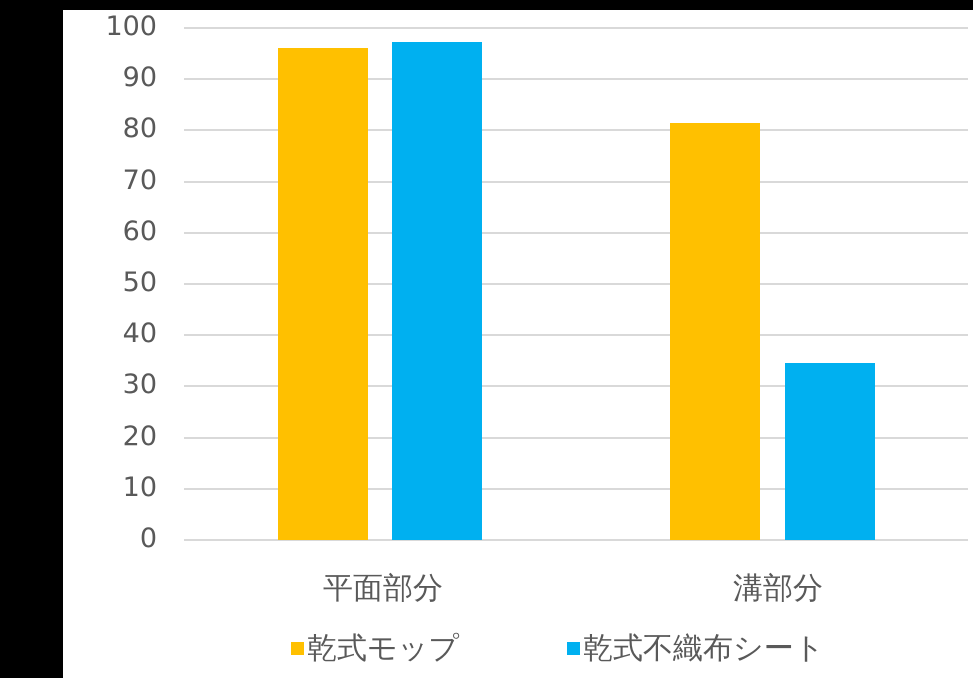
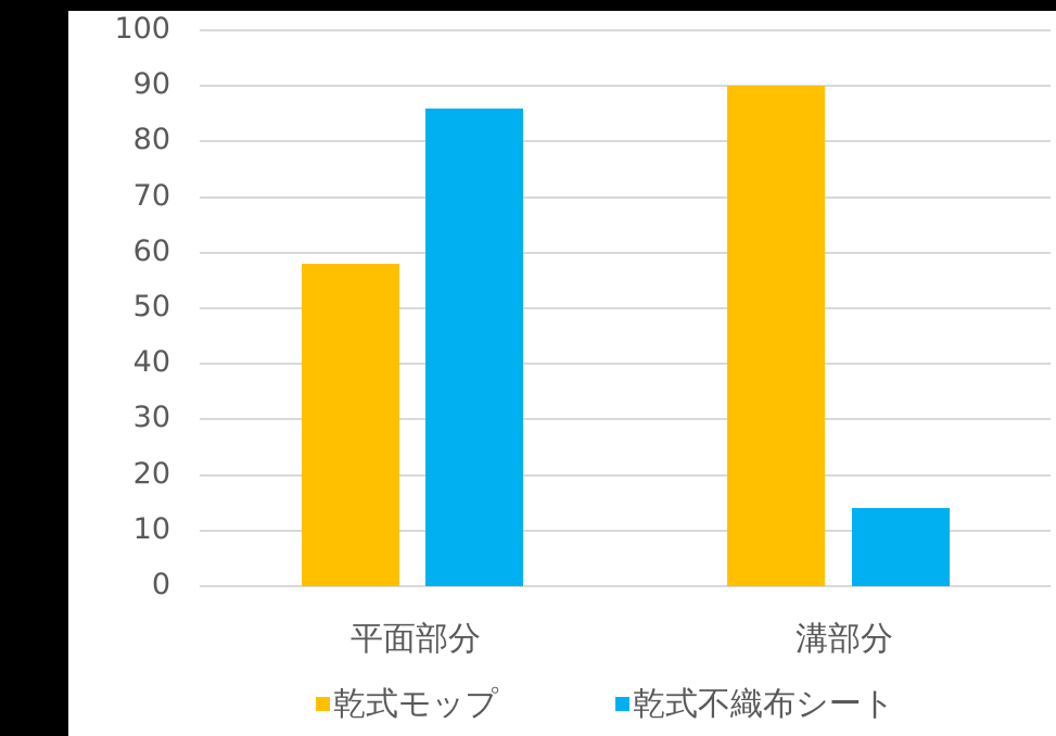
乾式モップ/平面部分: 96 -> 58
乾式不織布シート/平面部分: 97 -> 86
乾式モップ/溝部分: 81 -> 90
乾式不織布シート/溝部分: 35 -> 14
